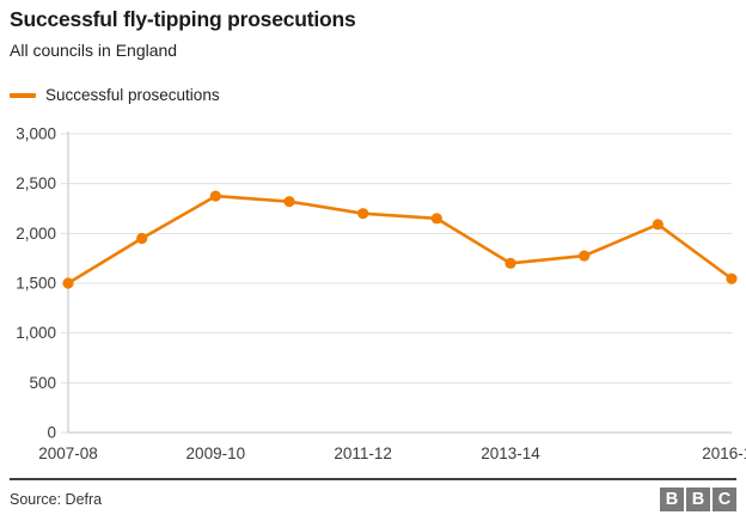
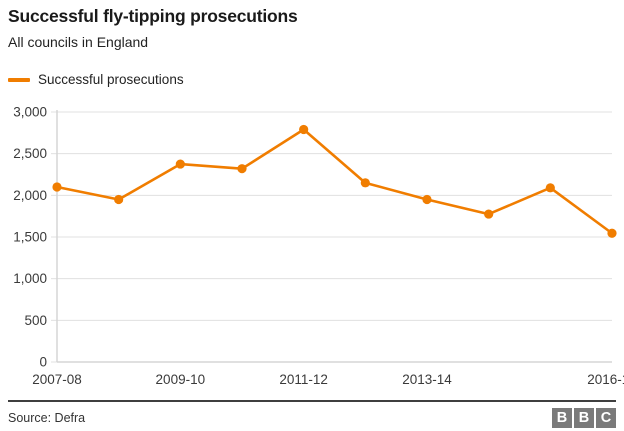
2007-08: 1500 -> 2100
2011-12: 2200 -> 2800
2013-14: 1700 -> 2000
